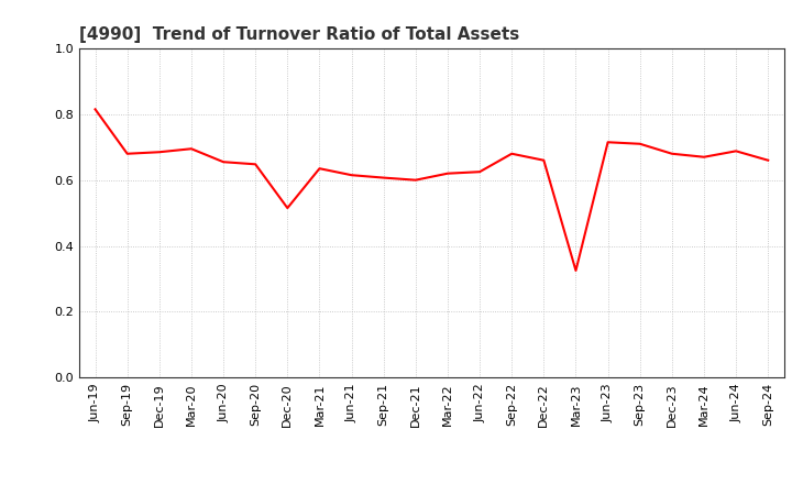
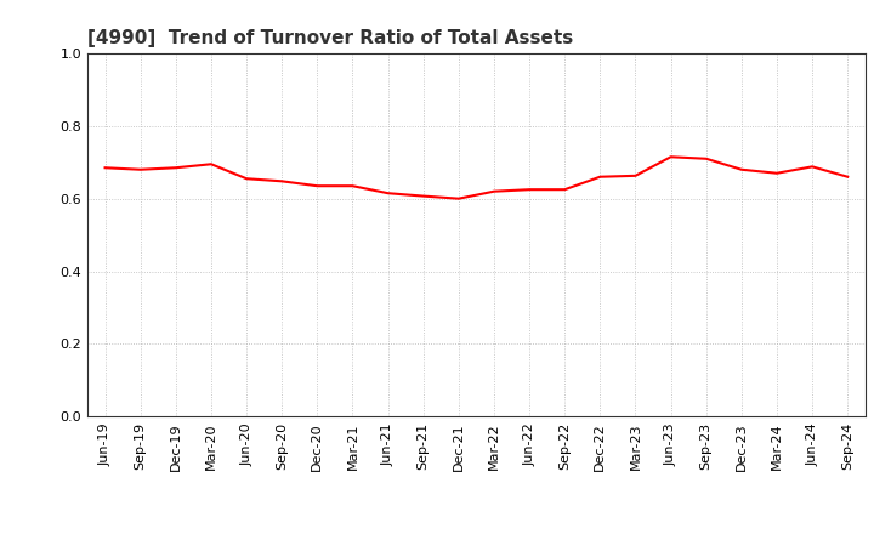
Jun-19: 0.815 -> 0.685
Dec-20: 0.515 -> 0.635
Sep-22: 0.680 -> 0.625
Mar-23: 0.325 -> 0.663
